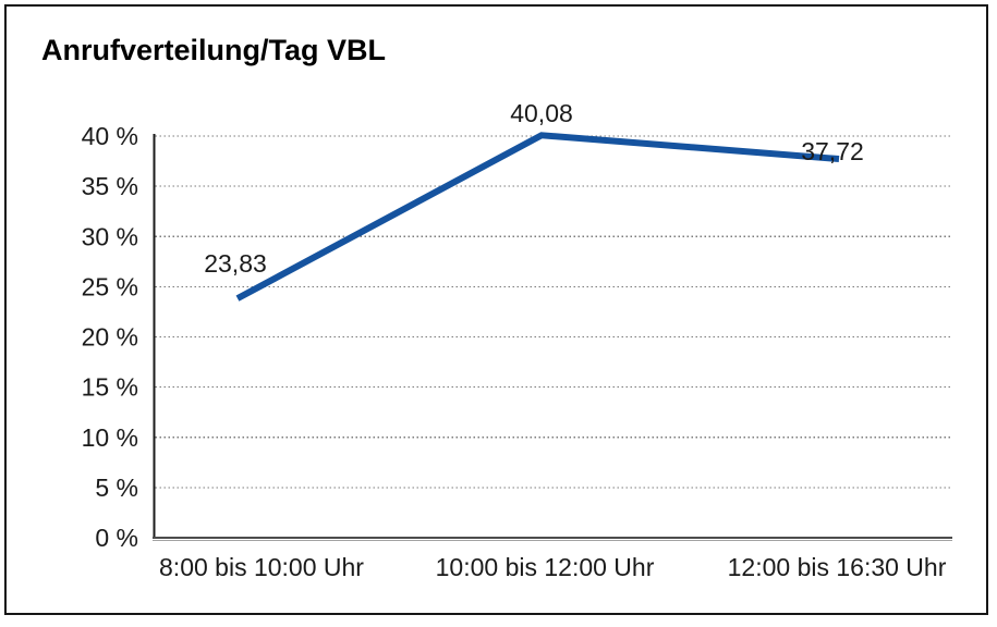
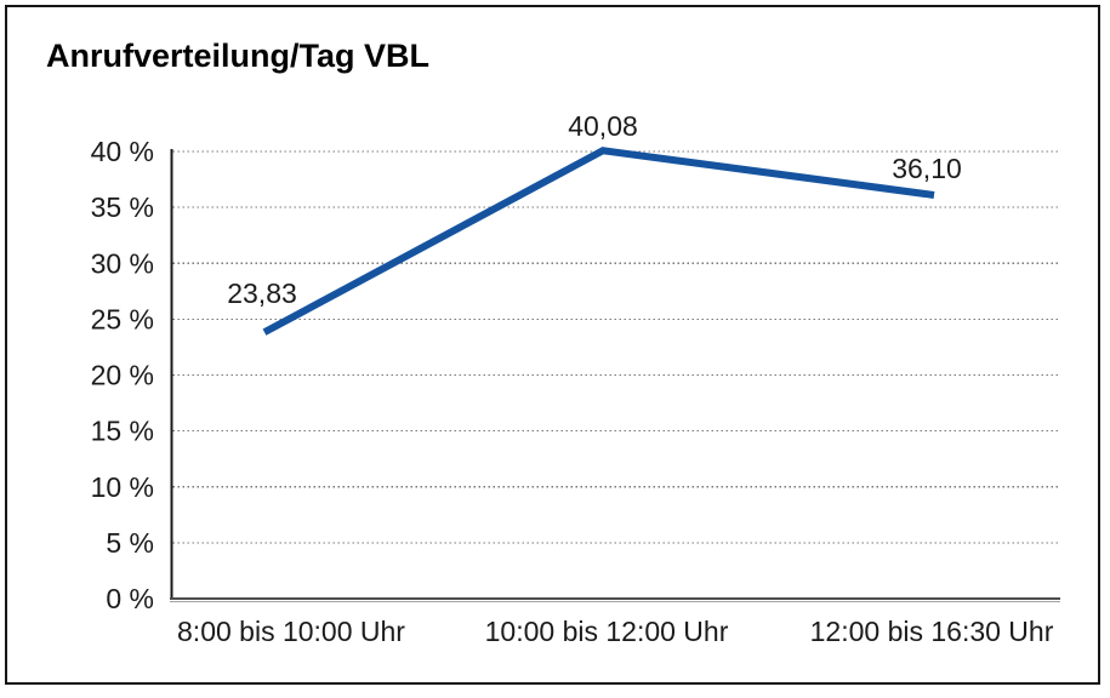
12:00 bis 16:30 Uhr: 37,72 -> 36,10
